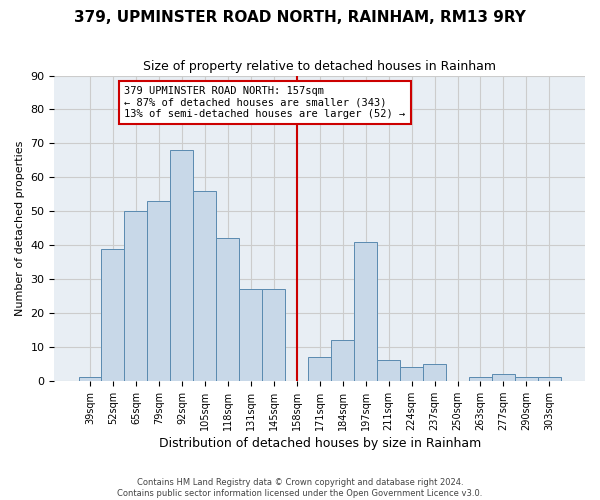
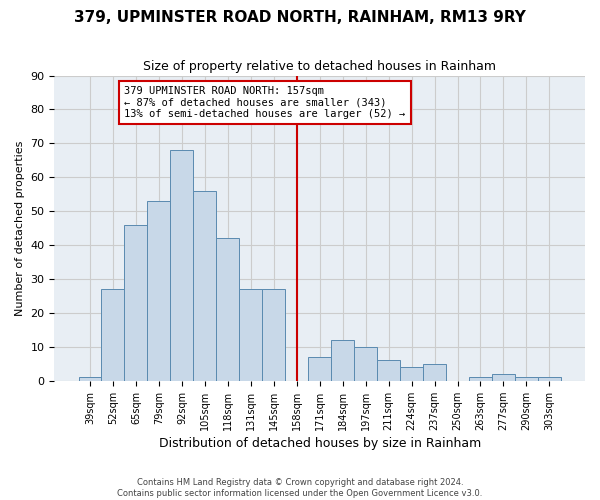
52sqm: 39 -> 27
65sqm: 50 -> 46
197sqm: 41 -> 10
